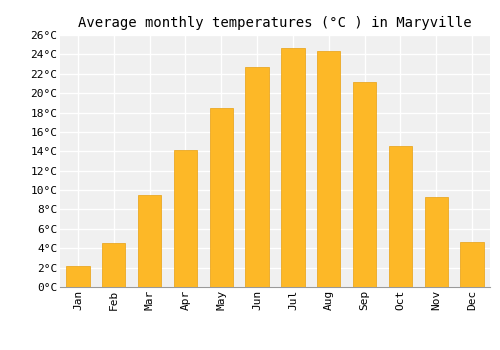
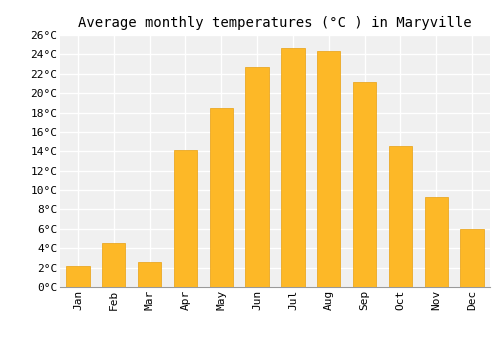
Mar: 9.5°C -> 2.6°C
Dec: 4.6°C -> 6.0°C
